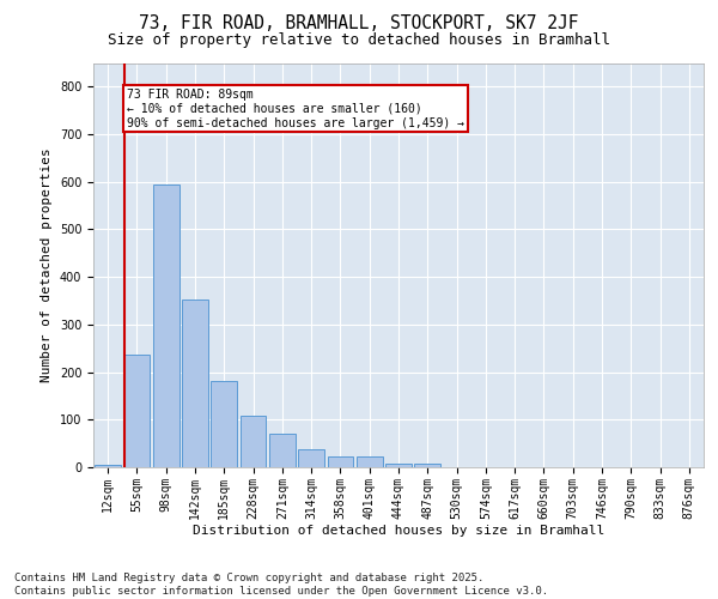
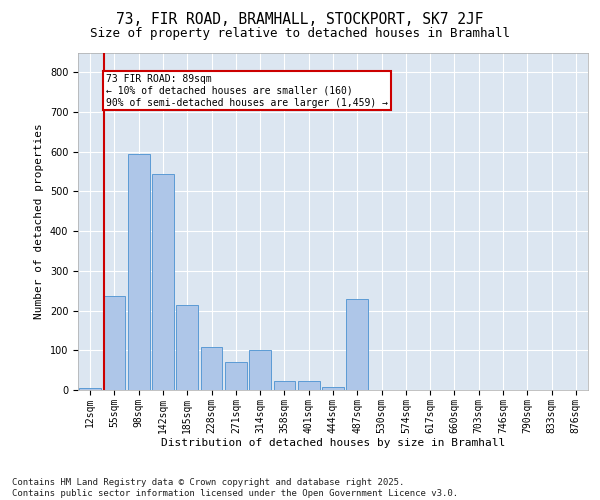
142sqm: 352 -> 545
185sqm: 182 -> 215
314sqm: 38 -> 100
487sqm: 8 -> 230
